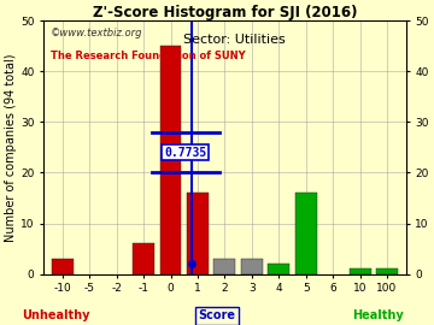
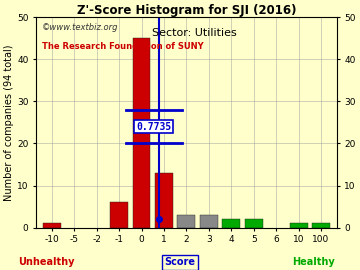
-10: 3 -> 1
1: 16 -> 13
5: 16 -> 2
